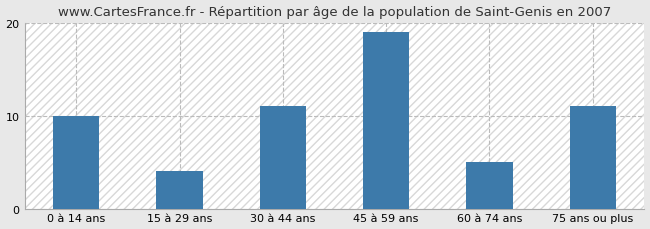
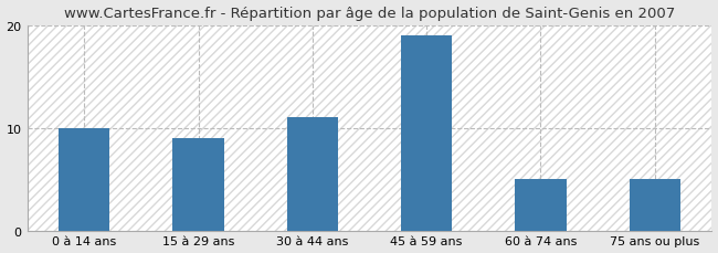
15 à 29 ans: 4 -> 9
75 ans ou plus: 11 -> 5
